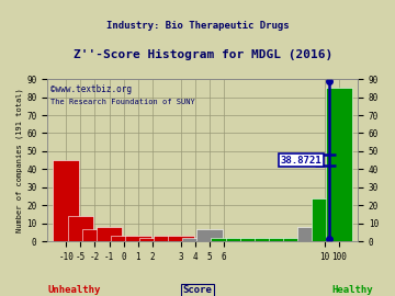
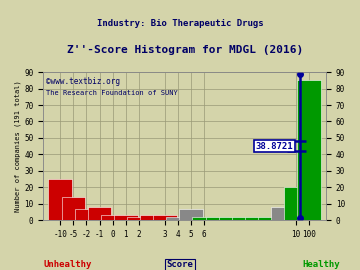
-10: 45 -> 25
10: 24 -> 20
